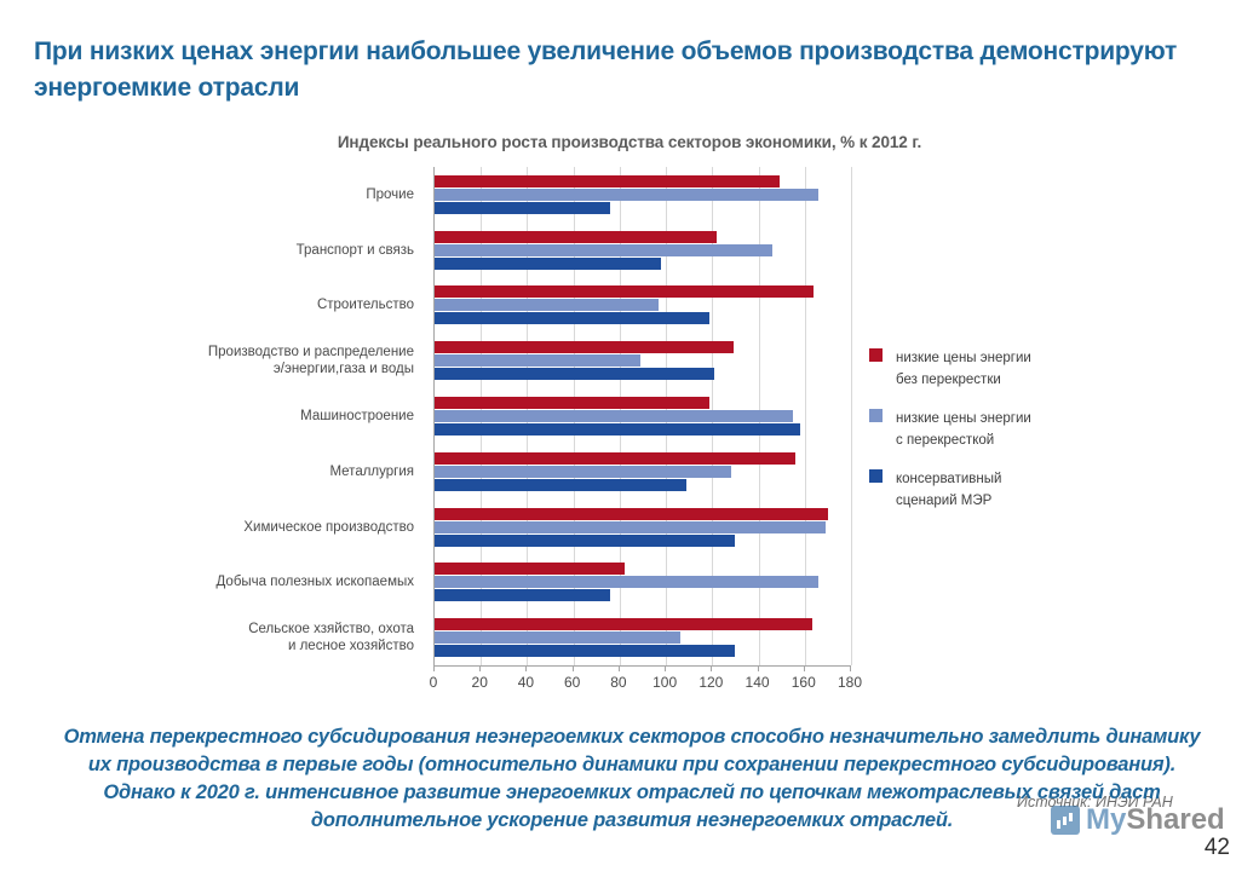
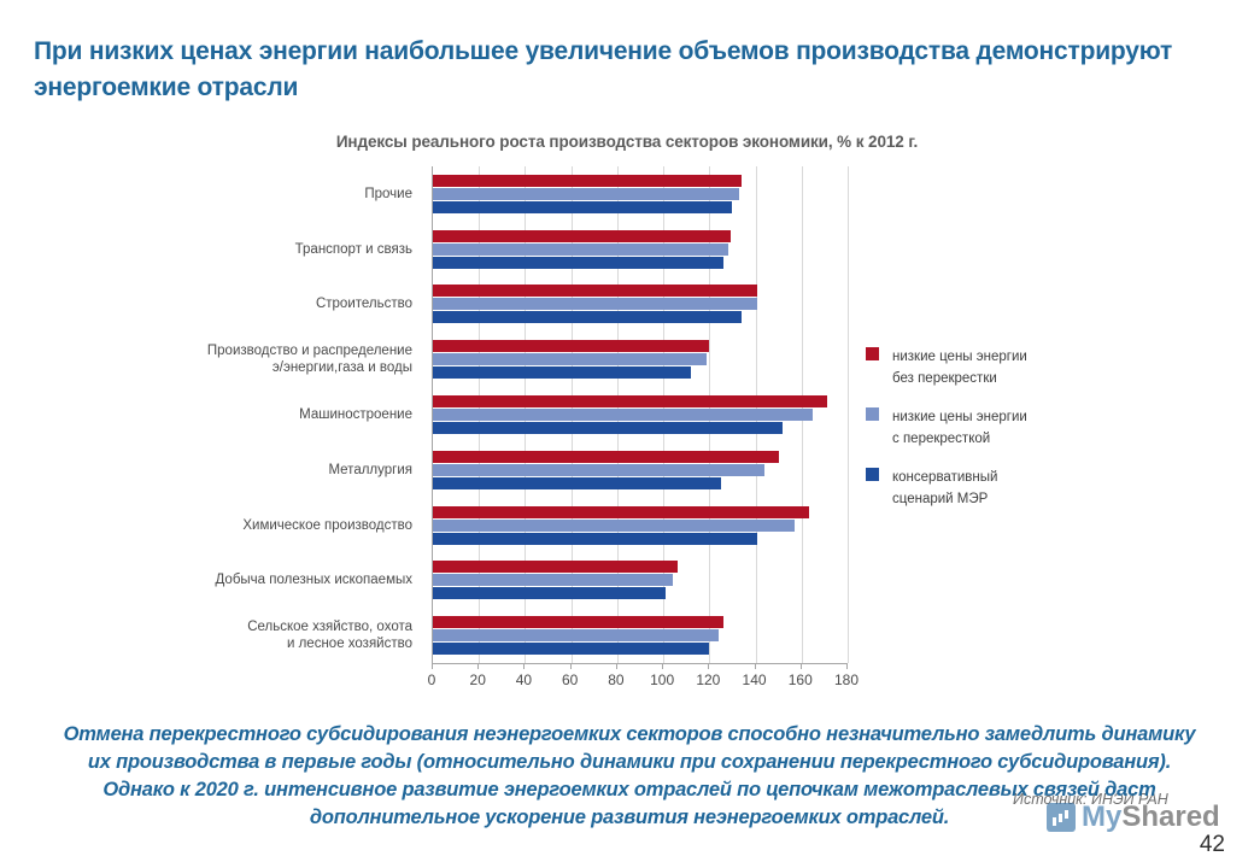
низкие цены энергии без перекрестки/Прочие: 149 -> 134
низкие цены энергии с перекресткой/Прочие: 166 -> 133
консервативный сценарий МЭР/Прочие: 76 -> 130
низкие цены энергии без перекрестки/Транспорт и связь: 122 -> 129
низкие цены энергии с перекресткой/Транспорт и связь: 146 -> 128
консервативный сценарий МЭР/Транспорт и связь: 98 -> 126
низкие цены энергии без перекрестки/Строительство: 164 -> 141
низкие цены энергии с перекресткой/Строительство: 97 -> 141
консервативный сценарий МЭР/Строительство: 119 -> 134
низкие цены энергии без перекрестки/Производство и распределение э/энергии,газа и воды: 129 -> 120
низкие цены энергии с перекресткой/Производство и распределение э/энергии,газа и воды: 89 -> 119
консервативный сценарий МЭР/Производство и распределение э/энергии,газа и воды: 121 -> 112
низкие цены энергии без перекрестки/Машиностроение: 119 -> 171
низкие цены энергии с перекресткой/Машиностроение: 155 -> 165
консервативный сценарий МЭР/Машиностроение: 158 -> 152
низкие цены энергии без перекрестки/Металлургия: 156 -> 150
низкие цены энергии с перекресткой/Металлургия: 128 -> 144
консервативный сценарий МЭР/Металлургия: 109 -> 125
низкие цены энергии без перекрестки/Химическое производство: 170 -> 163
низкие цены энергии с перекресткой/Химическое производство: 169 -> 157
консервативный сценарий МЭР/Химическое производство: 130 -> 141
низкие цены энергии без перекрестки/Добыча полезных ископаемых: 82 -> 106
низкие цены энергии с перекресткой/Добыча полезных ископаемых: 166 -> 104
консервативный сценарий МЭР/Добыча полезных ископаемых: 76 -> 101
низкие цены энергии без перекрестки/Сельское хзяйство, охота и лесное хозяйство: 163 -> 126
низкие цены энергии с перекресткой/Сельское хзяйство, охота и лесное хозяйство: 106 -> 124
консервативный сценарий МЭР/Сельское хзяйство, охота и лесное хозяйство: 130 -> 120
